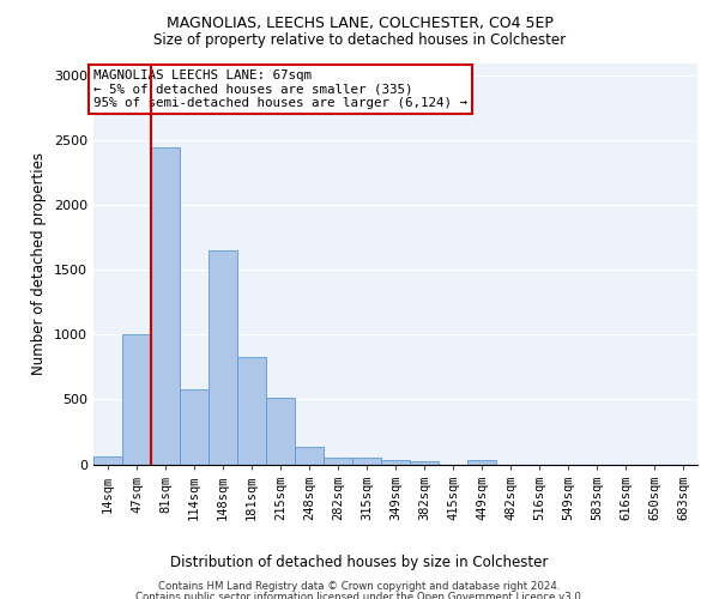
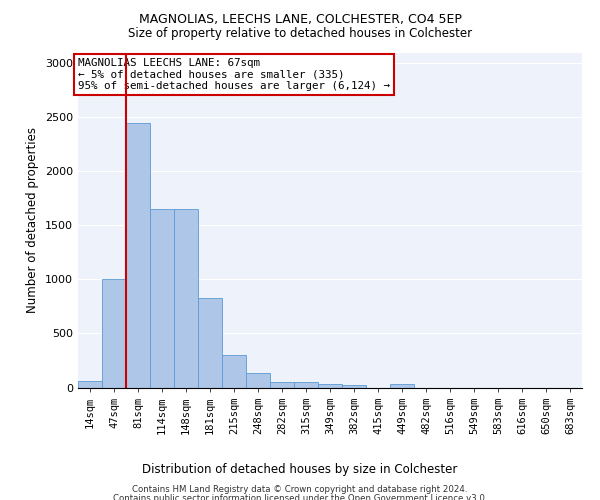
114sqm: 580 -> 1650
215sqm: 510 -> 300
